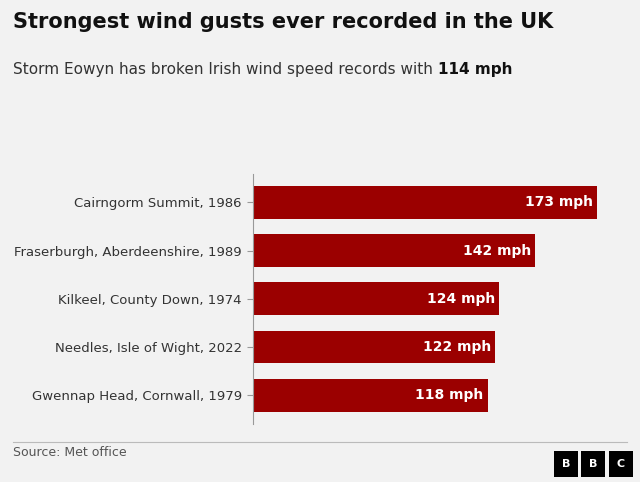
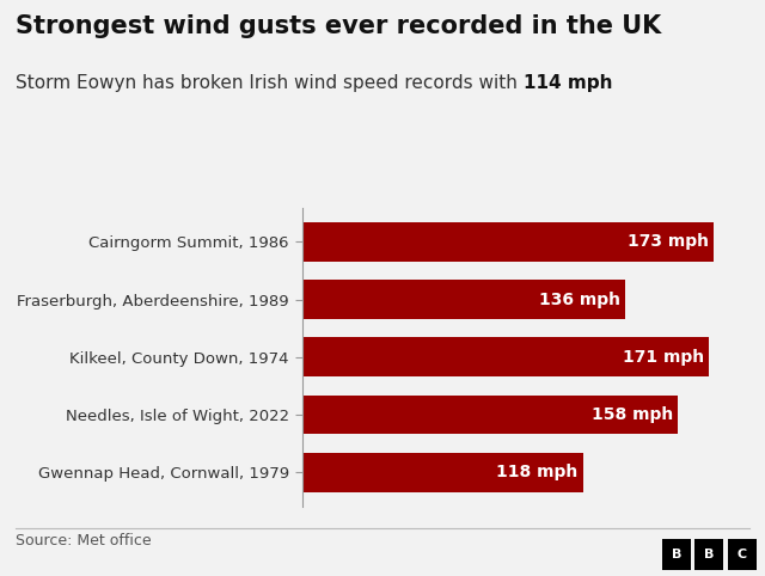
Fraserburgh, Aberdeenshire, 1989: 142 -> 136
Kilkeel, County Down, 1974: 124 -> 171
Needles, Isle of Wight, 2022: 122 -> 158
